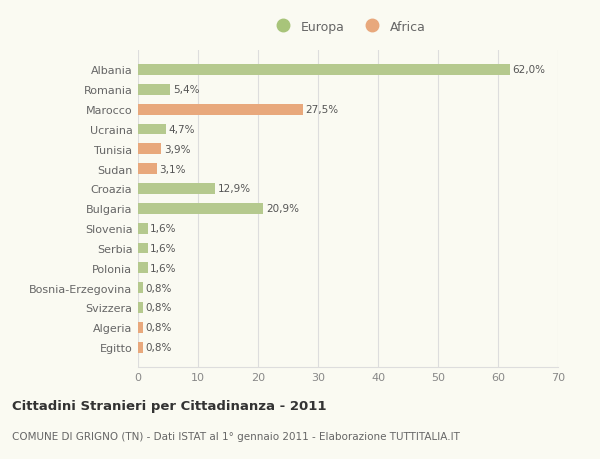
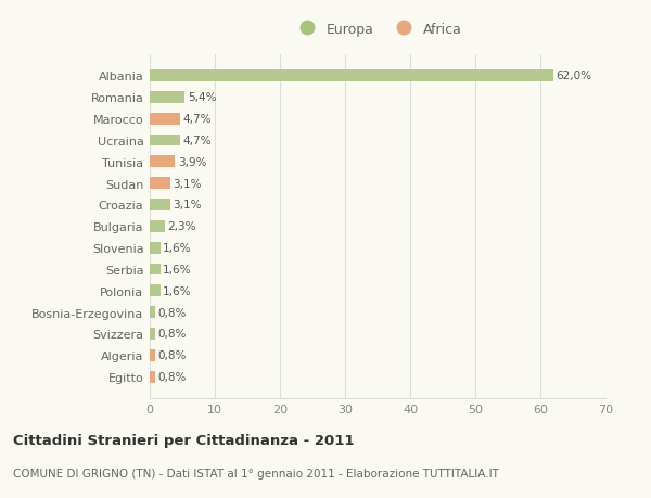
Marocco: 27,5% -> 4,7%
Croazia: 12,9% -> 3,1%
Bulgaria: 20,9% -> 2,3%
